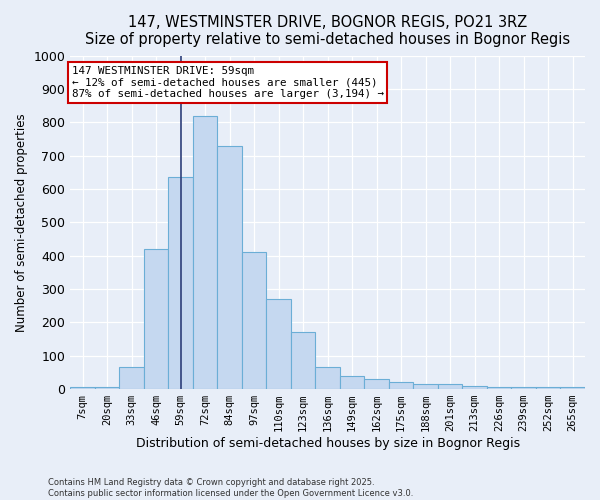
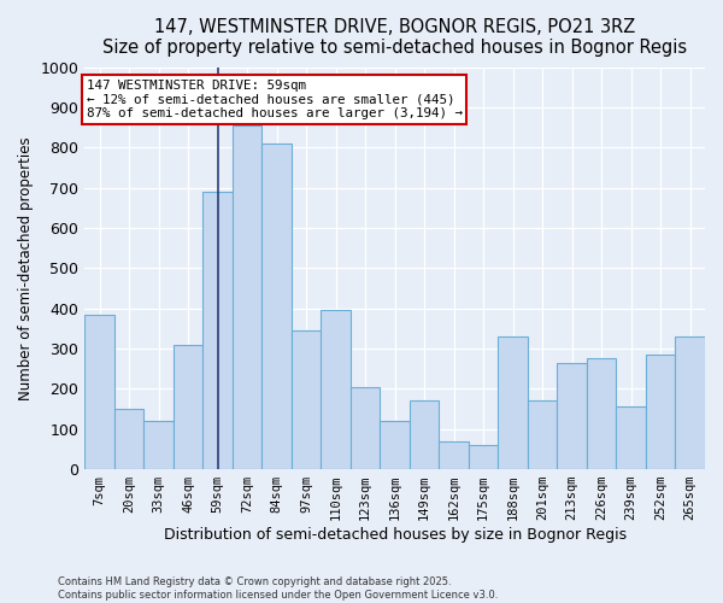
7sqm: 5 -> 385
20sqm: 5 -> 150
33sqm: 65 -> 120
46sqm: 420 -> 310
59sqm: 635 -> 690
72sqm: 820 -> 855
84sqm: 730 -> 810
97sqm: 410 -> 345
110sqm: 270 -> 395
123sqm: 170 -> 205
136sqm: 65 -> 120
149sqm: 40 -> 170
162sqm: 30 -> 70
175sqm: 20 -> 60
188sqm: 15 -> 330
201sqm: 15 -> 170
213sqm: 8 -> 265
226sqm: 5 -> 275
239sqm: 5 -> 155
252sqm: 5 -> 285
265sqm: 5 -> 330
